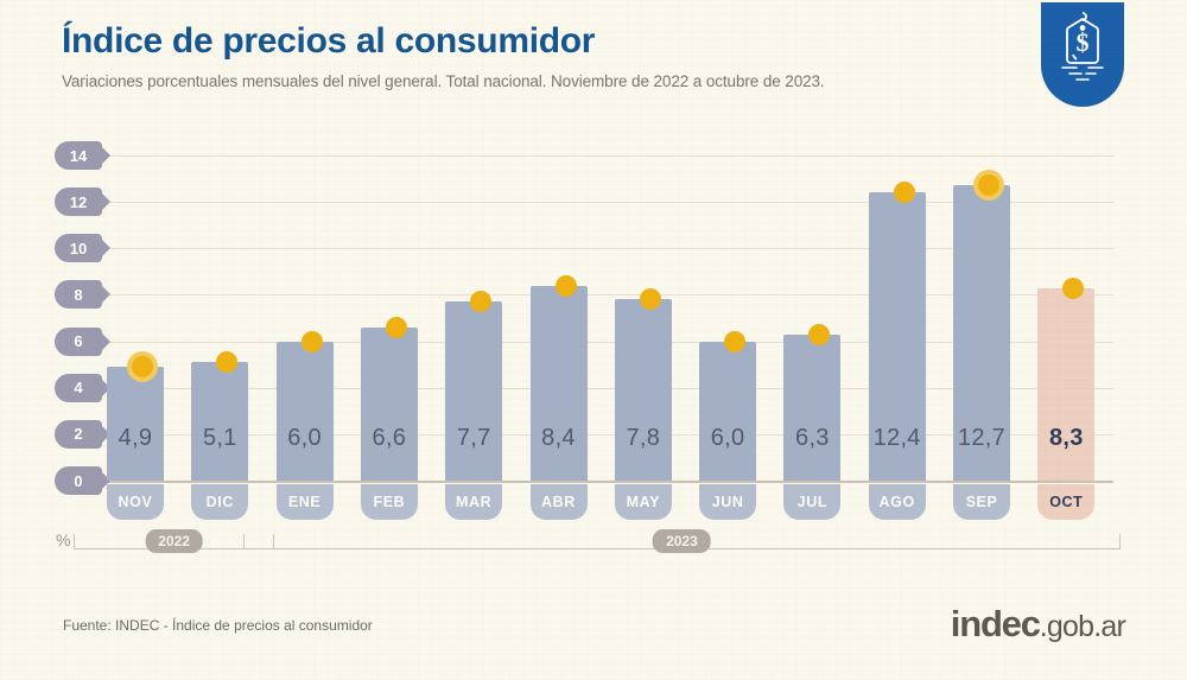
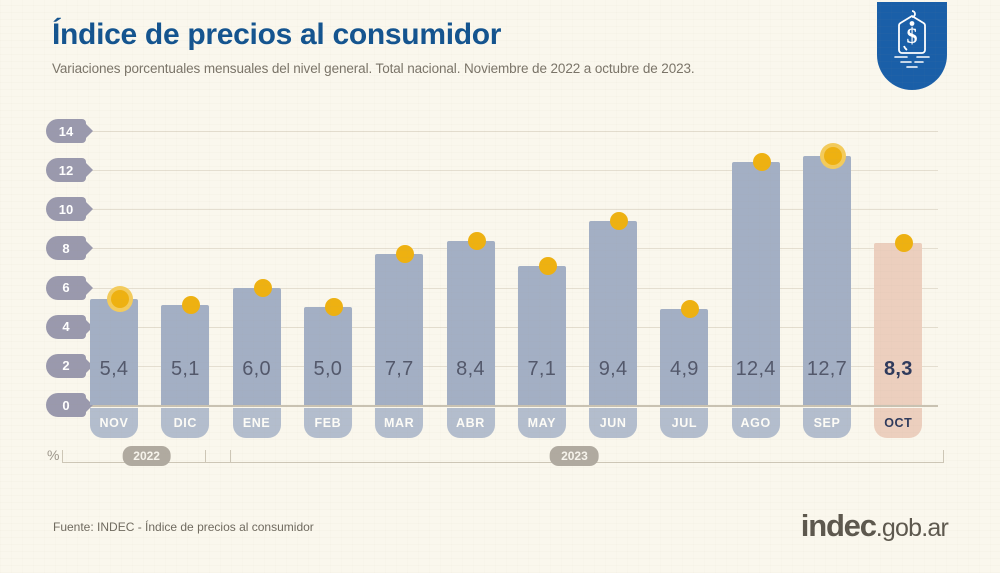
NOV: 4,9 -> 5,4
FEB: 6,6 -> 5,0
MAY: 7,8 -> 7,1
JUN: 6,0 -> 9,4
JUL: 6,3 -> 4,9
